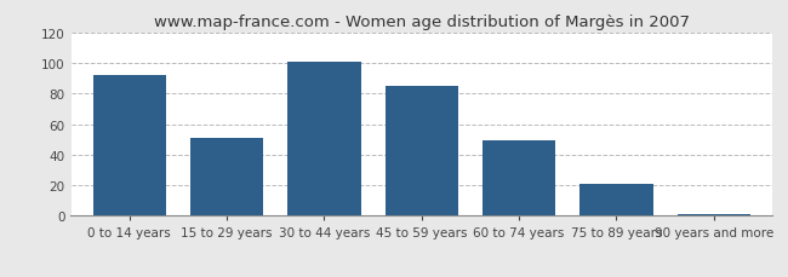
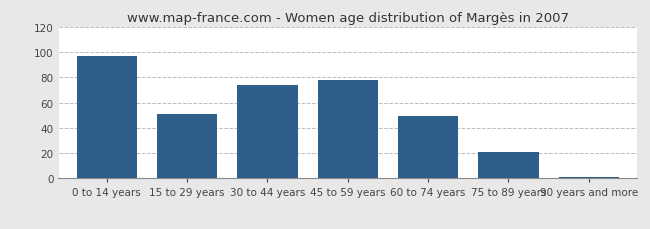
0 to 14 years: 92 -> 97
30 to 44 years: 101 -> 74
45 to 59 years: 85 -> 78
